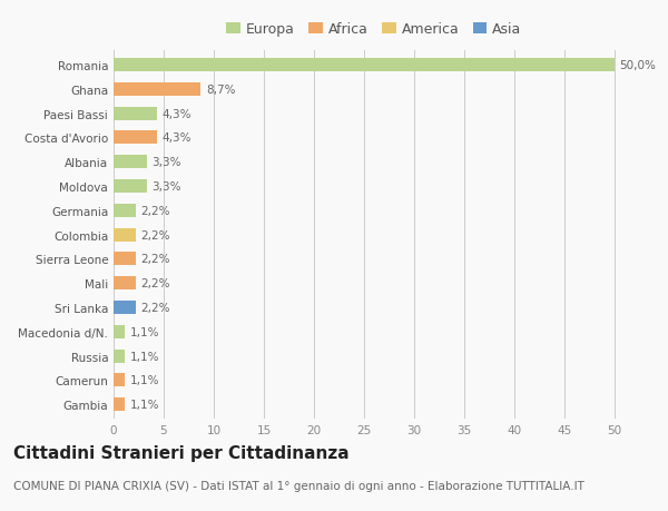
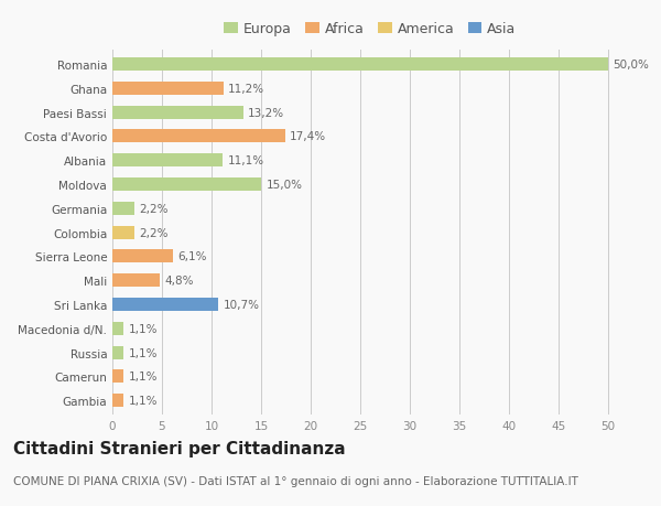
Ghana: 8,7% -> 11,2%
Paesi Bassi: 4,3% -> 13,2%
Costa d'Avorio: 4,3% -> 17,4%
Albania: 3,3% -> 11,1%
Moldova: 3,3% -> 15,0%
Sierra Leone: 2,2% -> 6,1%
Mali: 2,2% -> 4,8%
Sri Lanka: 2,2% -> 10,7%
